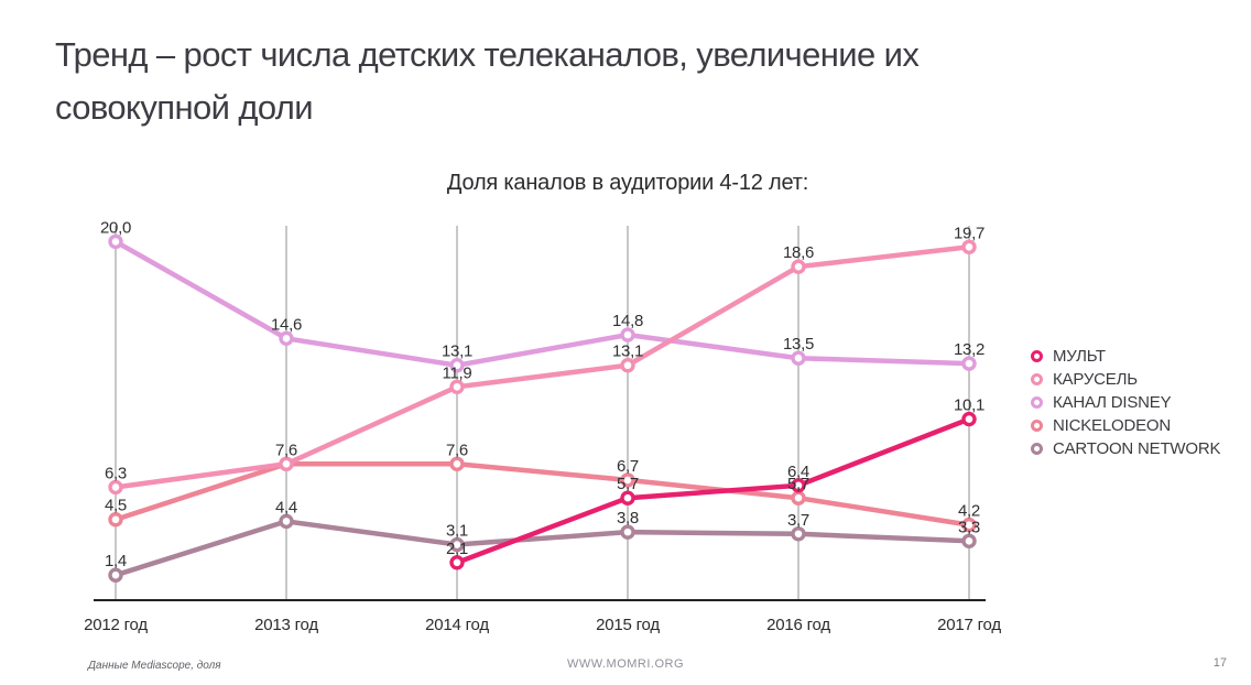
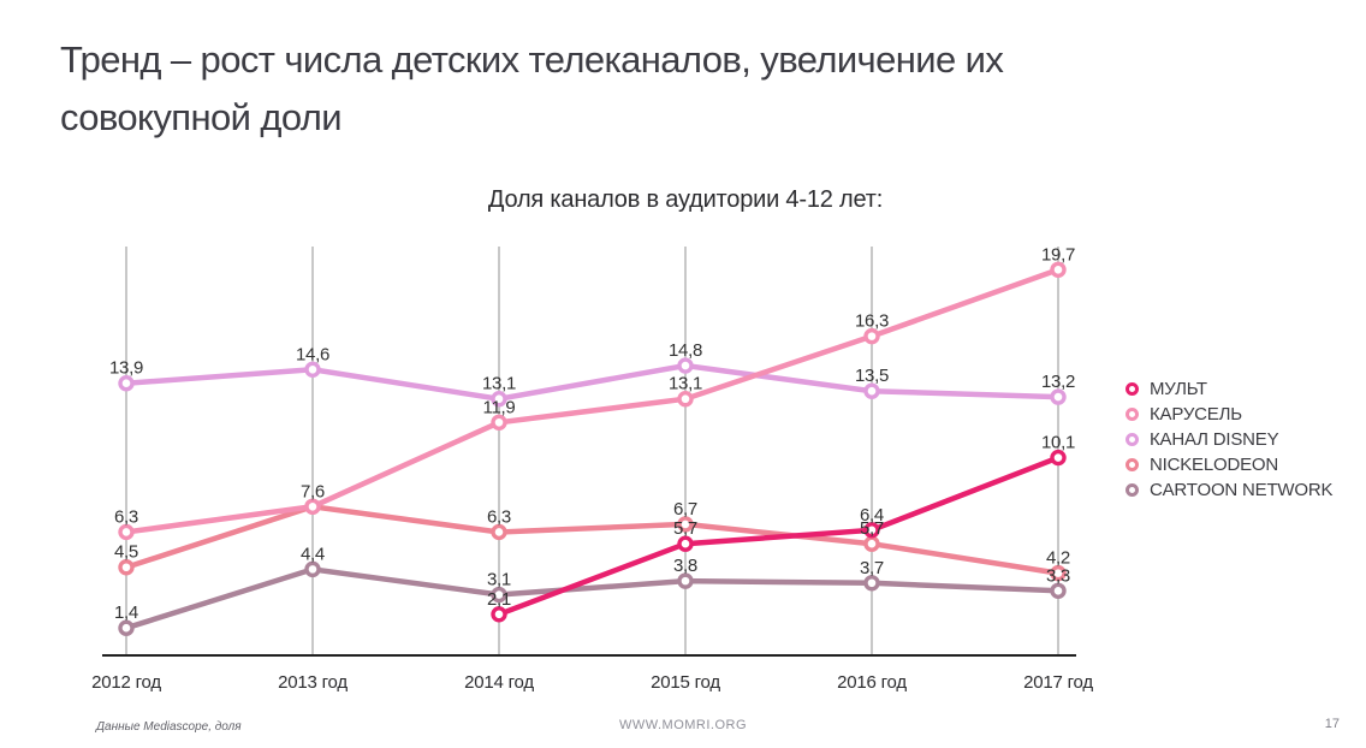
КАНАЛ DISNEY/2012 год: 20,0 -> 13,9
NICKELODEON/2014 год: 7,6 -> 6,3
КАРУСЕЛЬ/2016 год: 18,6 -> 16,3
